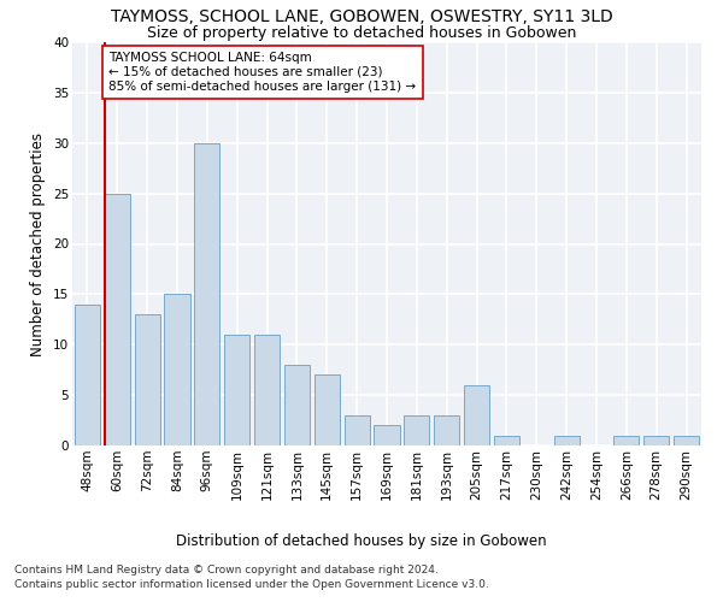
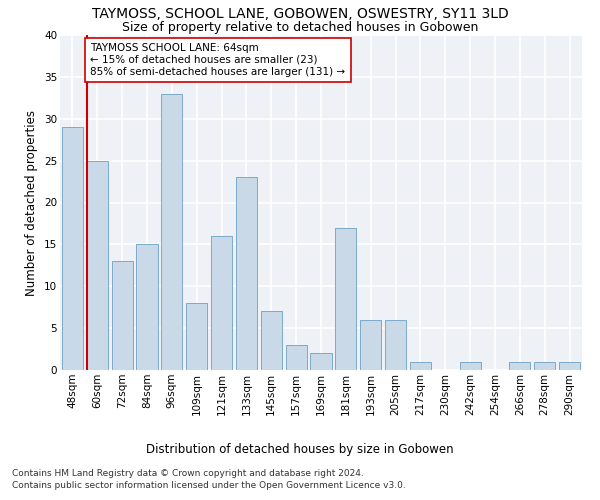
48sqm: 14 -> 29
96sqm: 30 -> 33
109sqm: 11 -> 8
121sqm: 11 -> 16
133sqm: 8 -> 23
181sqm: 3 -> 17
193sqm: 3 -> 6
